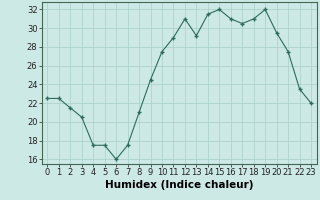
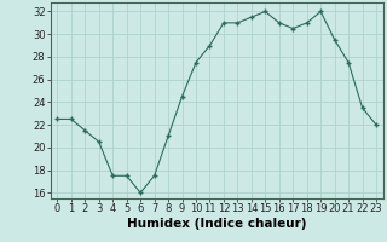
13: 29.2 -> 31.0
